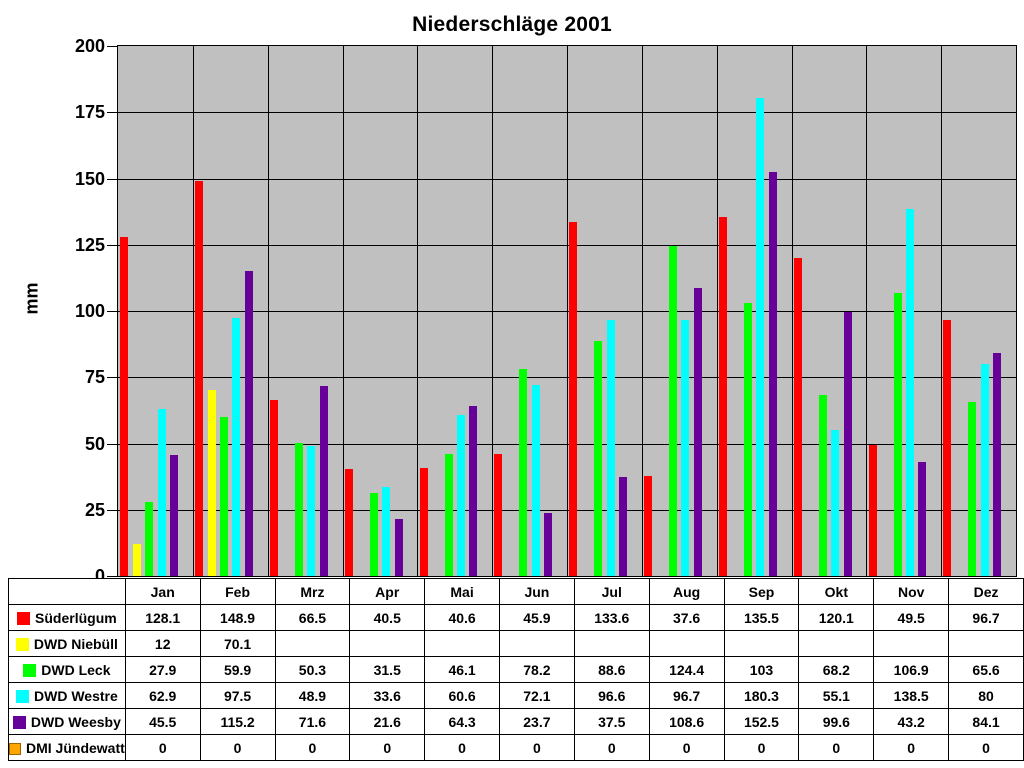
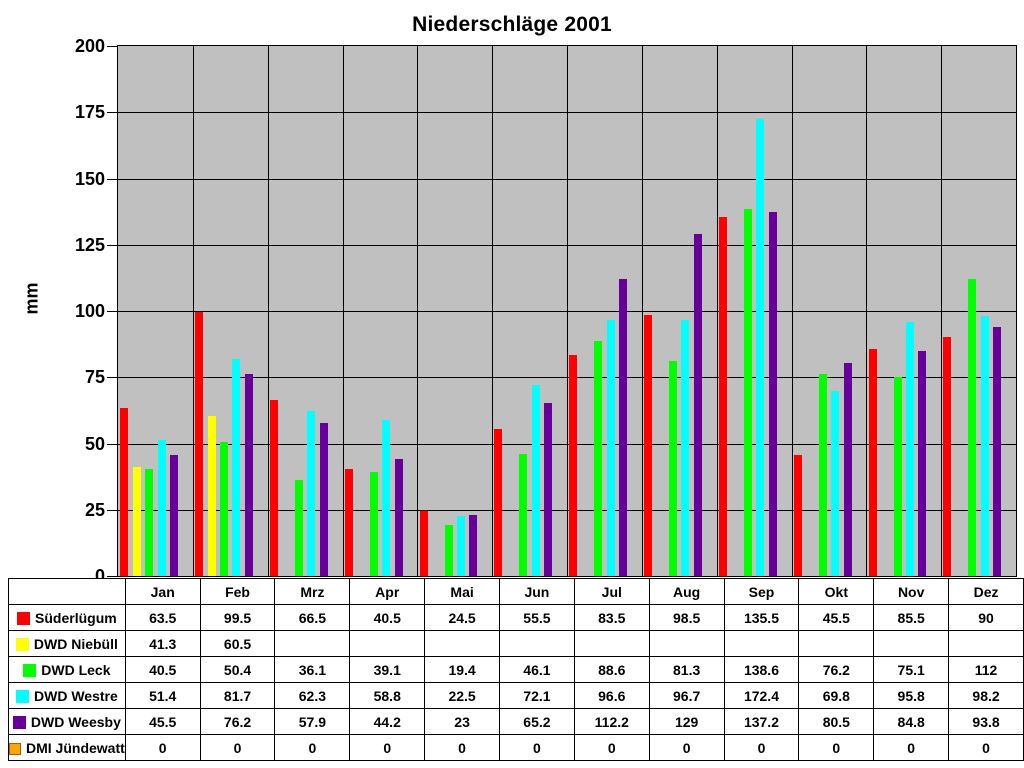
Süderlügum/Jan: 128.1 -> 63.5
DWD Niebüll/Jan: 12 -> 41.3
DWD Leck/Jan: 27.9 -> 40.5
DWD Westre/Jan: 62.9 -> 51.4
Süderlügum/Feb: 148.9 -> 99.5
DWD Niebüll/Feb: 70.1 -> 60.5
DWD Leck/Feb: 59.9 -> 50.4
DWD Westre/Feb: 97.5 -> 81.7
DWD Weesby/Feb: 115.2 -> 76.2
DWD Leck/Mrz: 50.3 -> 36.1
DWD Westre/Mrz: 48.9 -> 62.3
DWD Weesby/Mrz: 71.6 -> 57.9
DWD Leck/Apr: 31.5 -> 39.1
DWD Westre/Apr: 33.6 -> 58.8
DWD Weesby/Apr: 21.6 -> 44.2
Süderlügum/Mai: 40.6 -> 24.5
DWD Leck/Mai: 46.1 -> 19.4
DWD Westre/Mai: 60.6 -> 22.5
DWD Weesby/Mai: 64.3 -> 23
Süderlügum/Jun: 45.9 -> 55.5
DWD Leck/Jun: 78.2 -> 46.1
DWD Weesby/Jun: 23.7 -> 65.2
Süderlügum/Jul: 133.6 -> 83.5
DWD Weesby/Jul: 37.5 -> 112.2
Süderlügum/Aug: 37.6 -> 98.5
DWD Leck/Aug: 124.4 -> 81.3
DWD Weesby/Aug: 108.6 -> 129
DWD Leck/Sep: 103 -> 138.6
DWD Westre/Sep: 180.3 -> 172.4
DWD Weesby/Sep: 152.5 -> 137.2
Süderlügum/Okt: 120.1 -> 45.5
DWD Leck/Okt: 68.2 -> 76.2
DWD Westre/Okt: 55.1 -> 69.8
DWD Weesby/Okt: 99.6 -> 80.5
Süderlügum/Nov: 49.5 -> 85.5
DWD Leck/Nov: 106.9 -> 75.1
DWD Westre/Nov: 138.5 -> 95.8
DWD Weesby/Nov: 43.2 -> 84.8
Süderlügum/Dez: 96.7 -> 90
DWD Leck/Dez: 65.6 -> 112
DWD Westre/Dez: 80 -> 98.2
DWD Weesby/Dez: 84.1 -> 93.8
